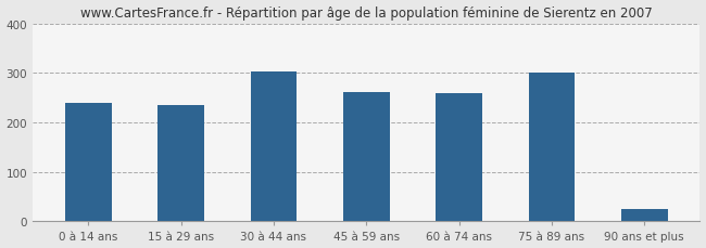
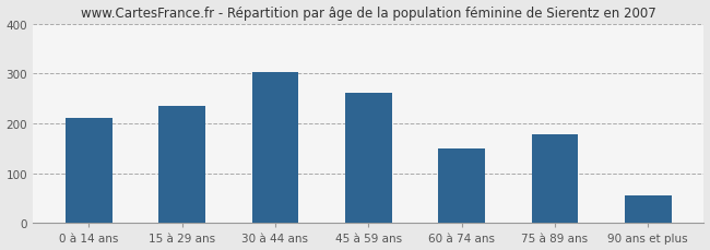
0 à 14 ans: 240 -> 210
60 à 74 ans: 260 -> 150
75 à 89 ans: 300 -> 178
90 ans et plus: 25 -> 55
